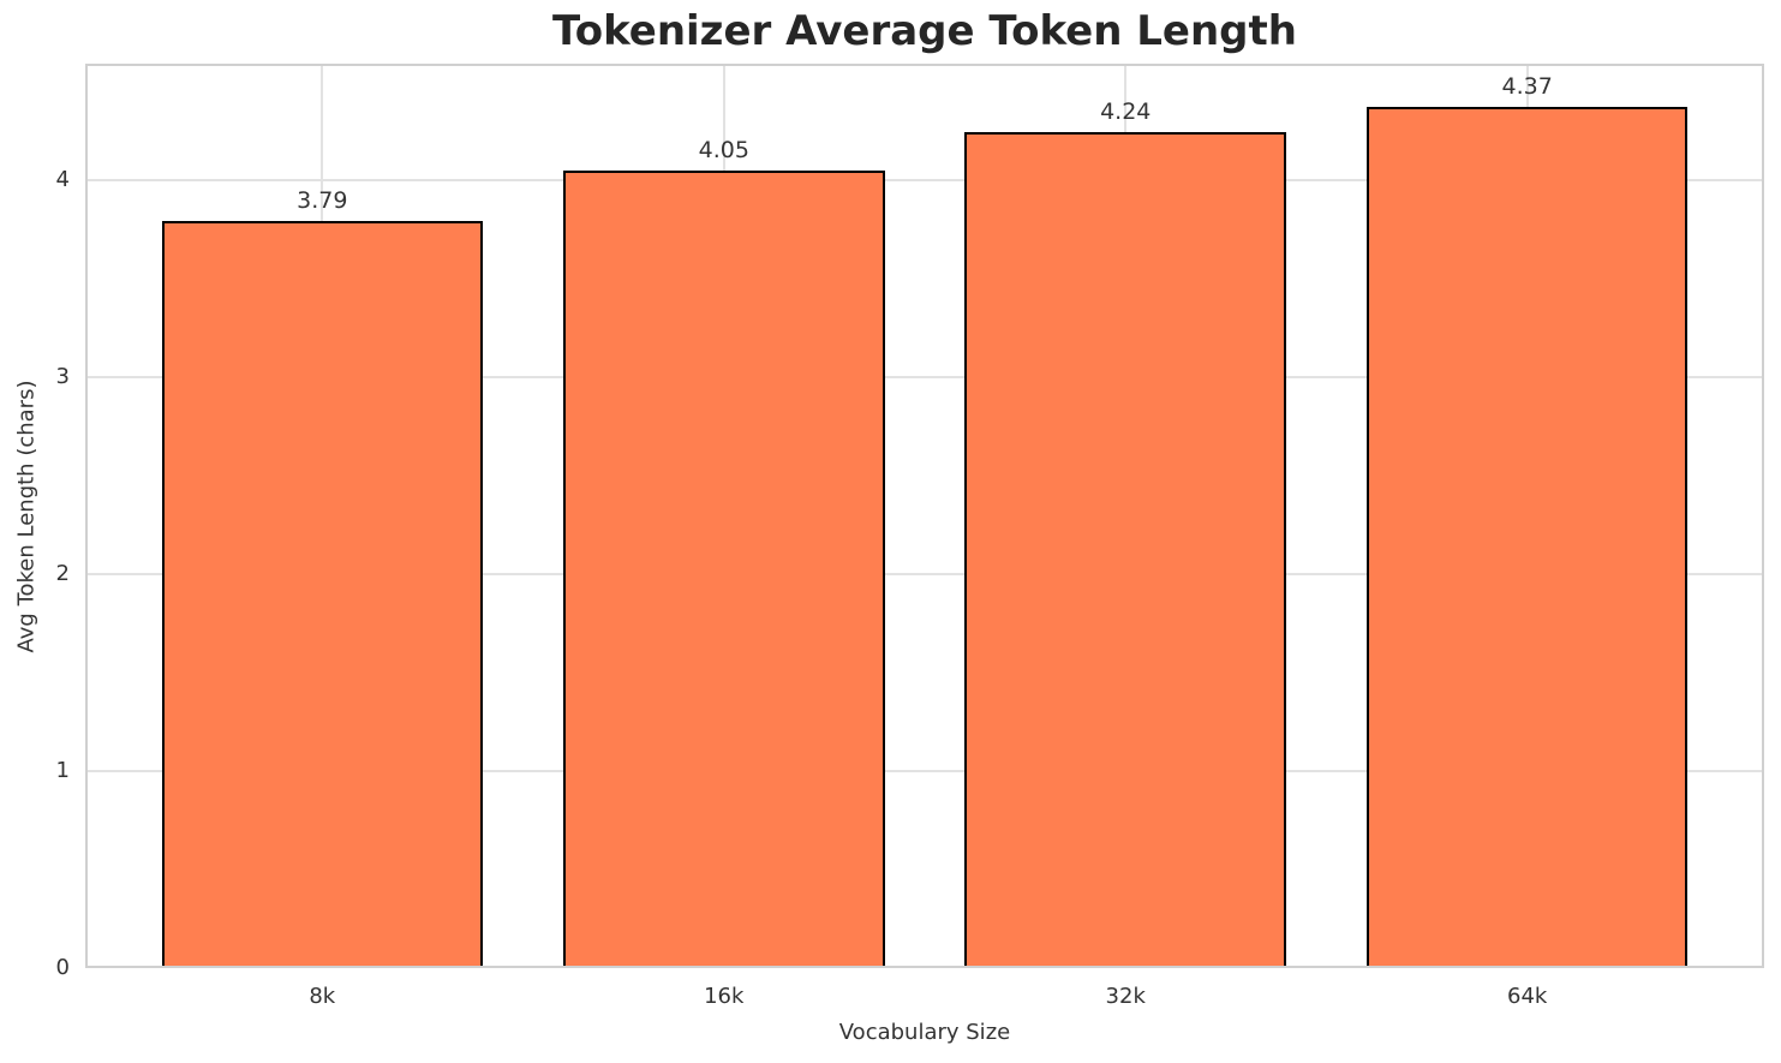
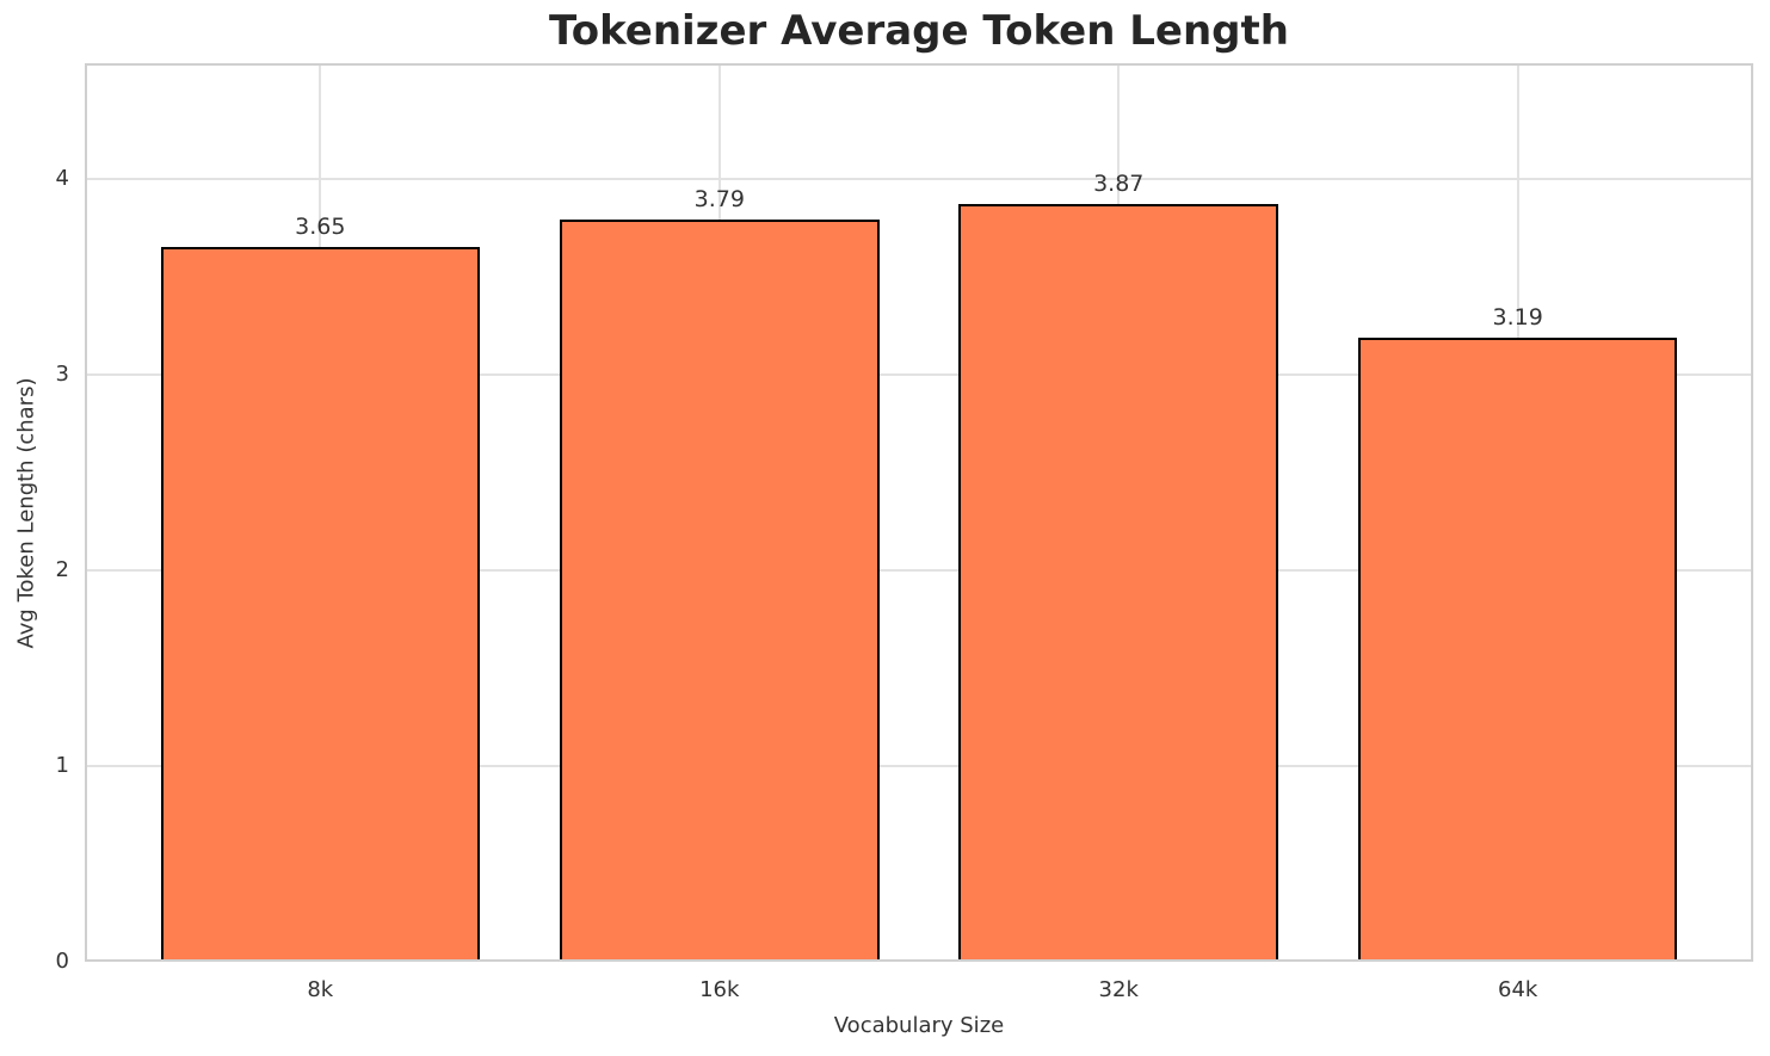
8k: 3.79 -> 3.65
16k: 4.05 -> 3.79
32k: 4.24 -> 3.87
64k: 4.37 -> 3.19
